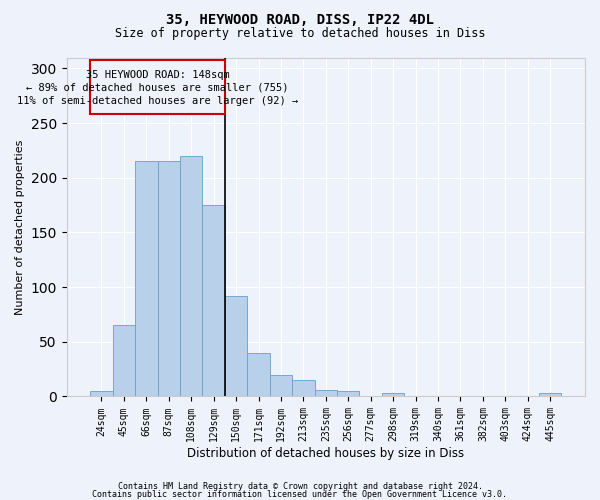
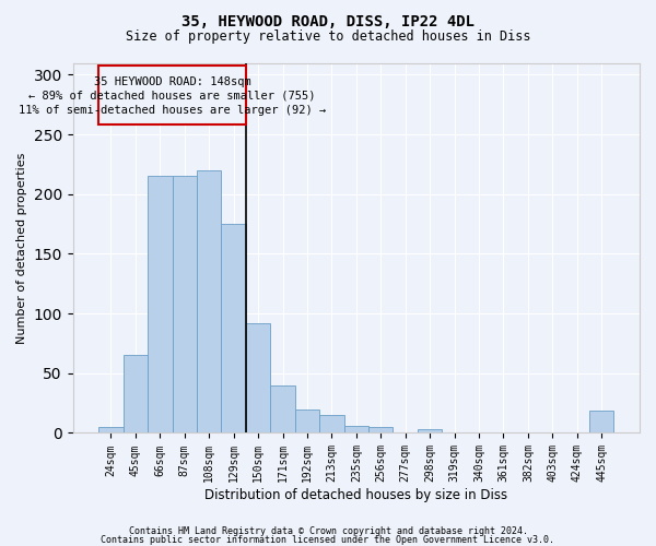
445sqm: 3 -> 19
